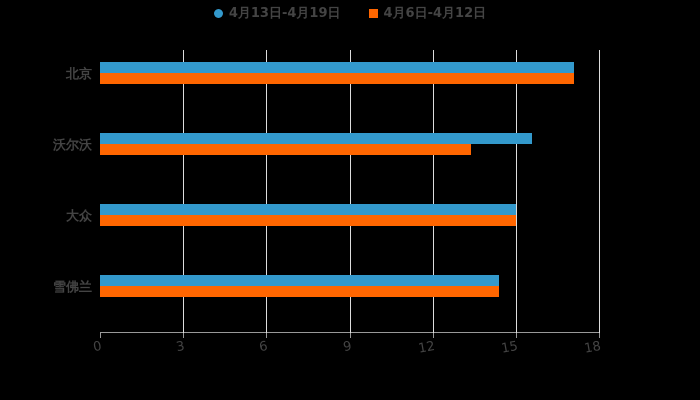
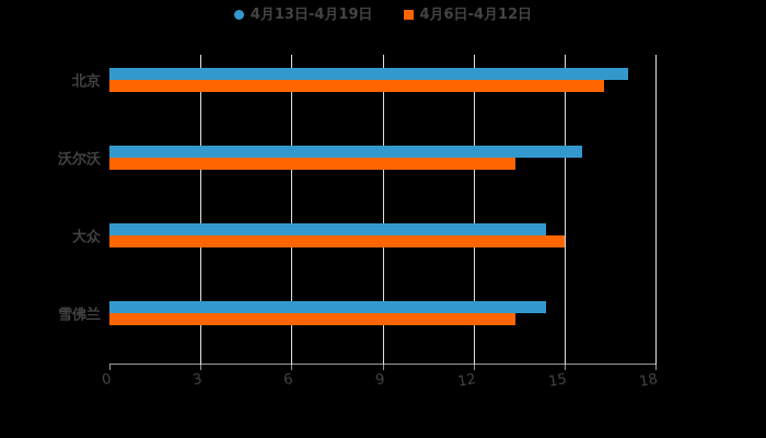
4月6日-4月12日/北京: 17.1 -> 16.3
4月13日-4月19日/大众: 15.0 -> 14.4
4月6日-4月12日/雪佛兰: 14.4 -> 13.4
